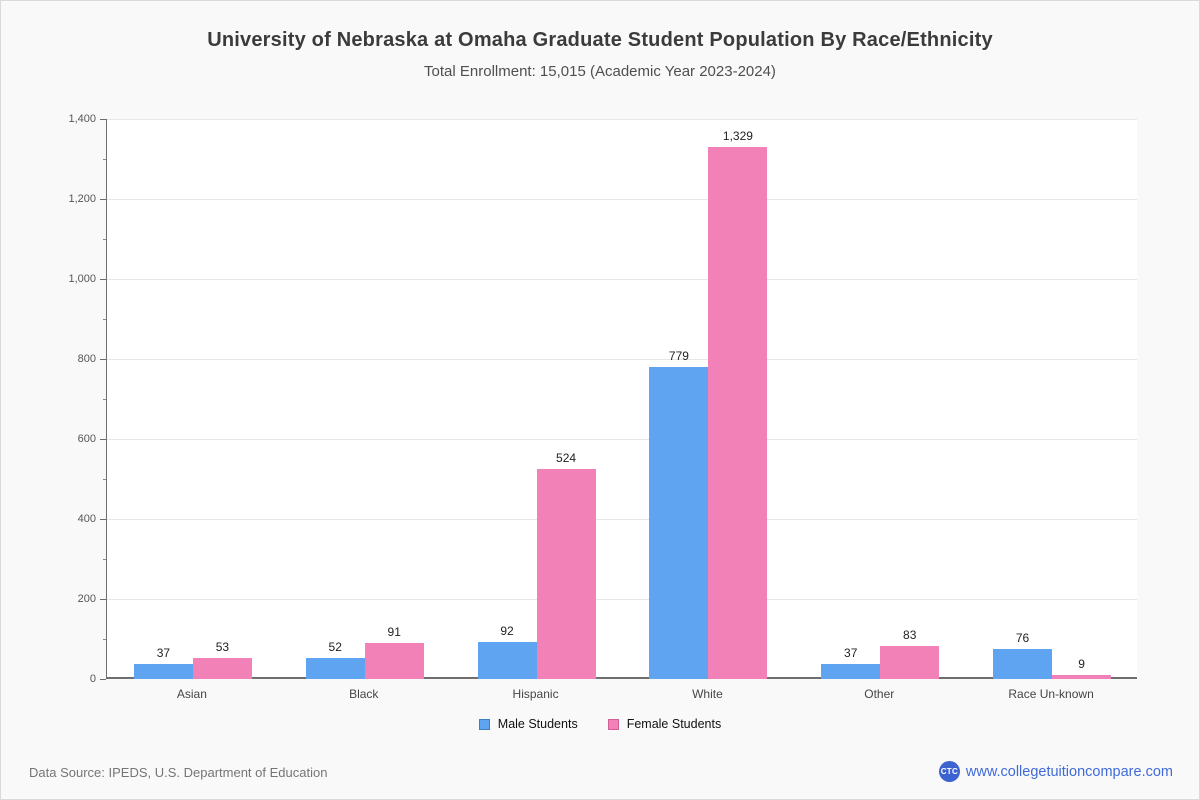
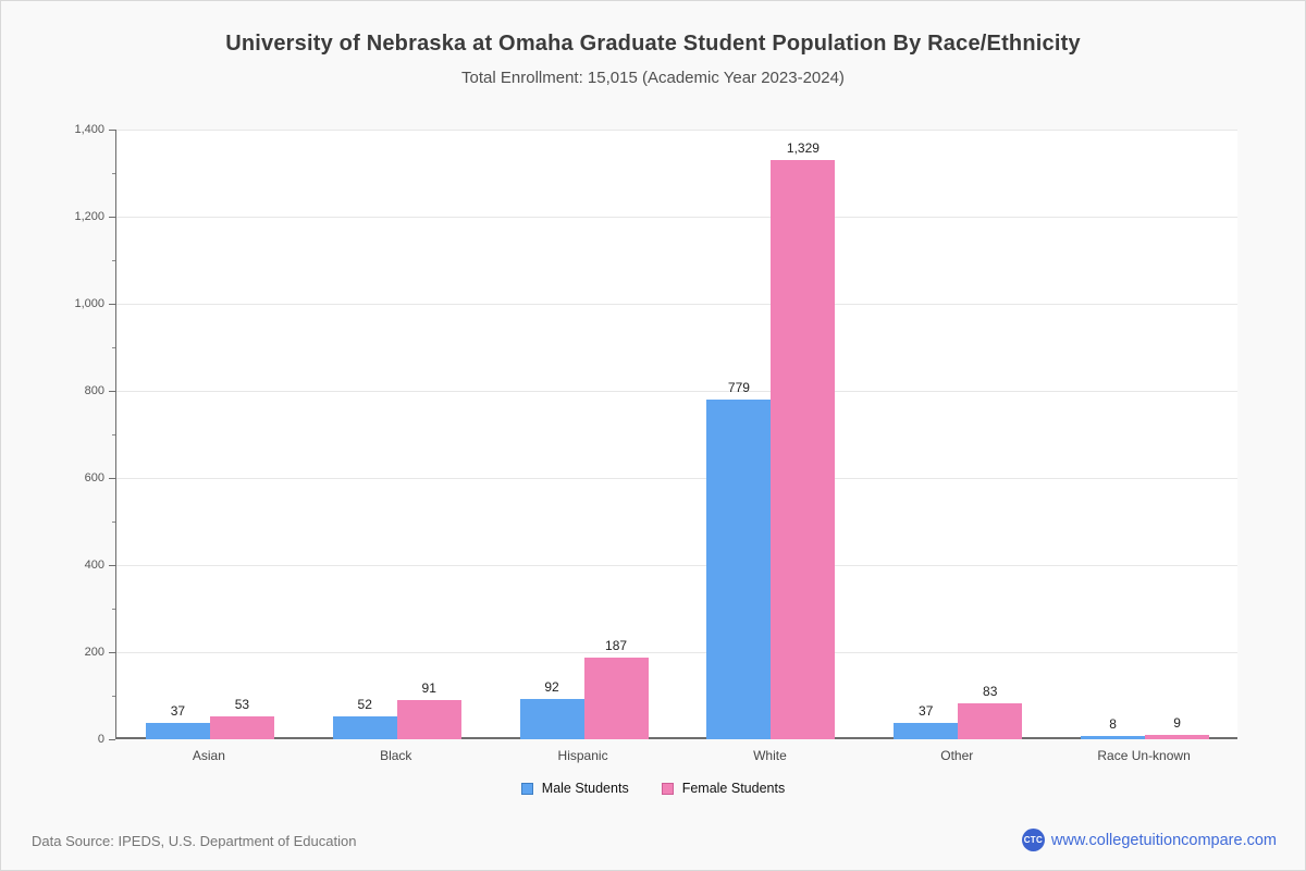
Female Students/Hispanic: 524 -> 187
Male Students/Race Un-known: 76 -> 8
